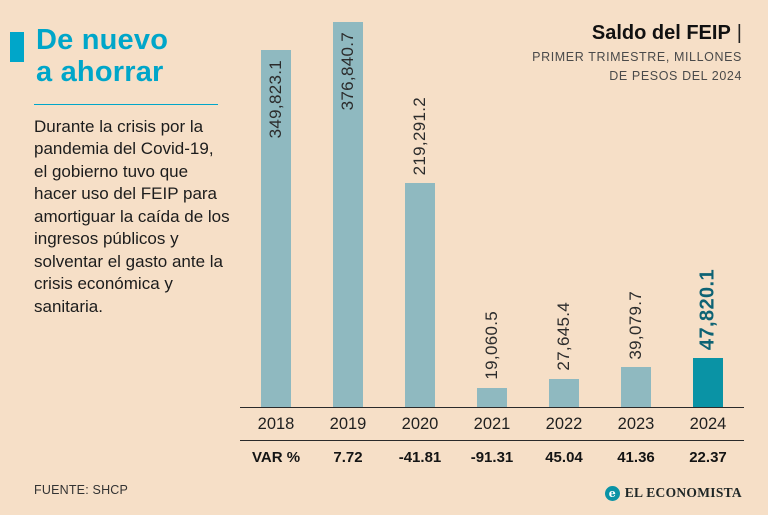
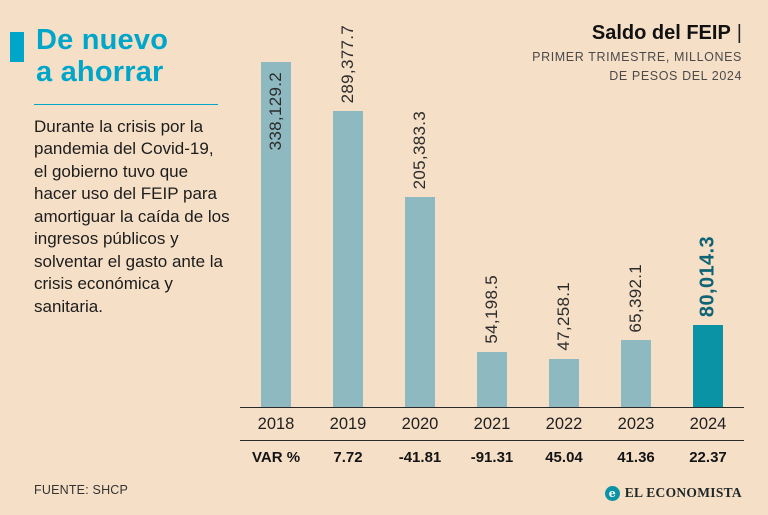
2018: 349,823.1 -> 338,129.2
2019: 376,840.7 -> 289,377.7
2020: 219,291.2 -> 205,383.3
2021: 19,060.5 -> 54,198.5
2022: 27,645.4 -> 47,258.1
2023: 39,079.7 -> 65,392.1
2024: 47,820.1 -> 80,014.3
